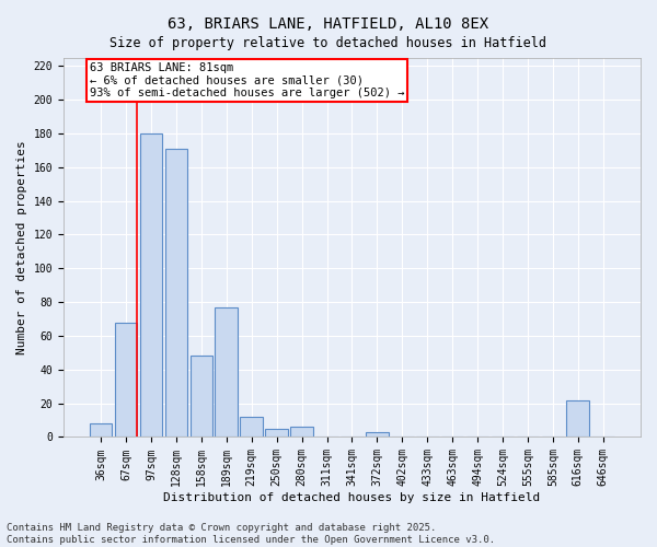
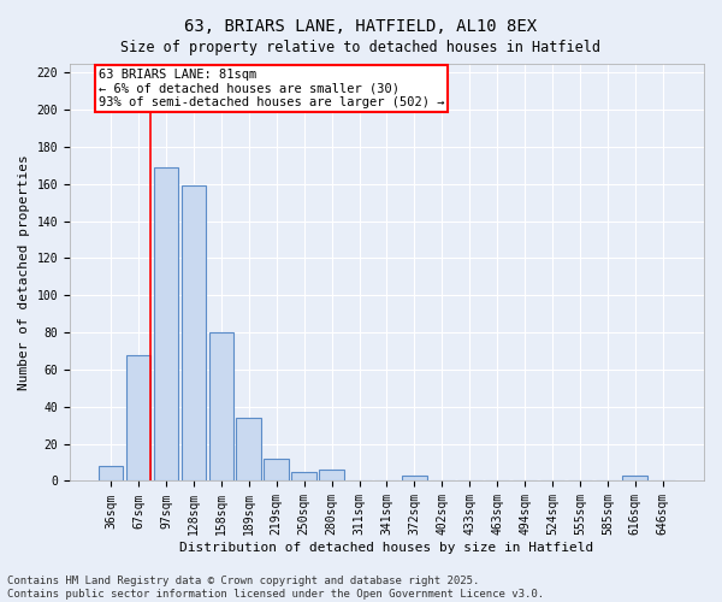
97sqm: 180 -> 169
128sqm: 171 -> 159
158sqm: 48 -> 80
189sqm: 77 -> 34
616sqm: 22 -> 3
